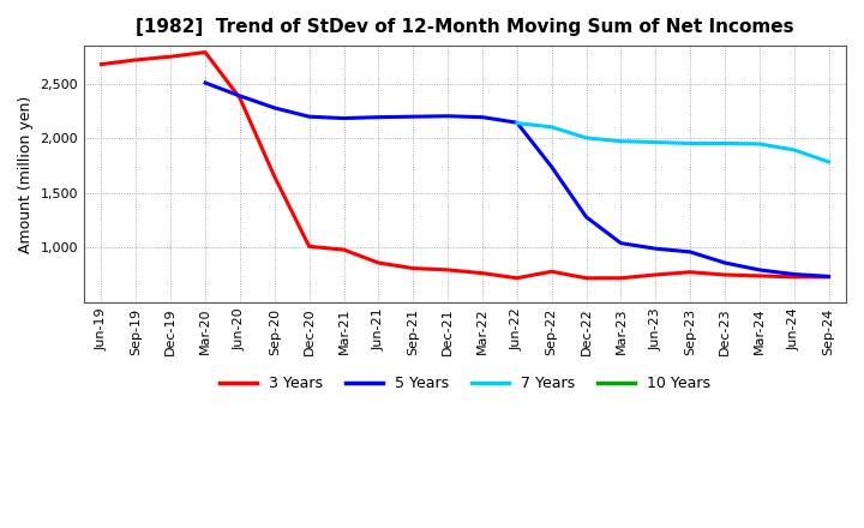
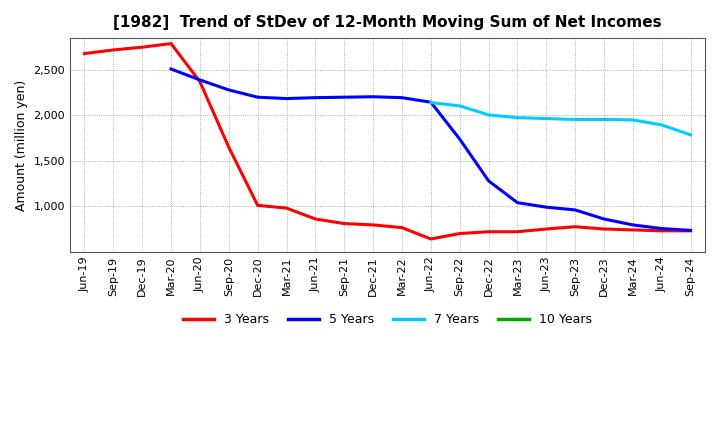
3 Years/Jun-22: 720 -> 640
3 Years/Sep-22: 780 -> 700
